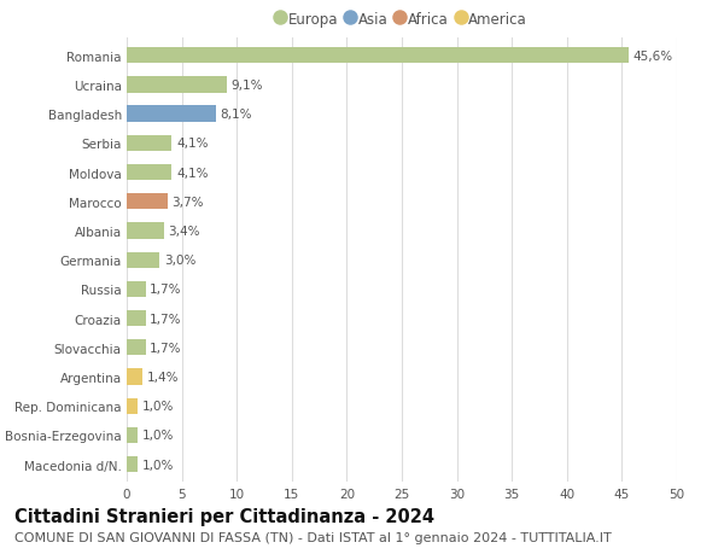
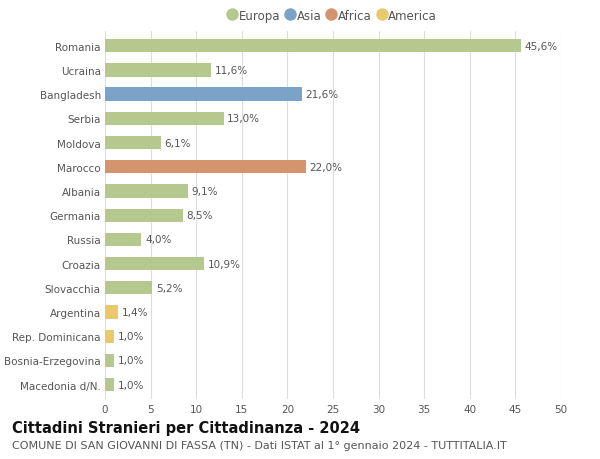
Ucraina: 9,1% -> 11,6%
Bangladesh: 8,1% -> 21,6%
Serbia: 4,1% -> 13,0%
Moldova: 4,1% -> 6,1%
Marocco: 3,7% -> 22,0%
Albania: 3,4% -> 9,1%
Germania: 3,0% -> 8,5%
Russia: 1,7% -> 4,0%
Croazia: 1,7% -> 10,9%
Slovacchia: 1,7% -> 5,2%
